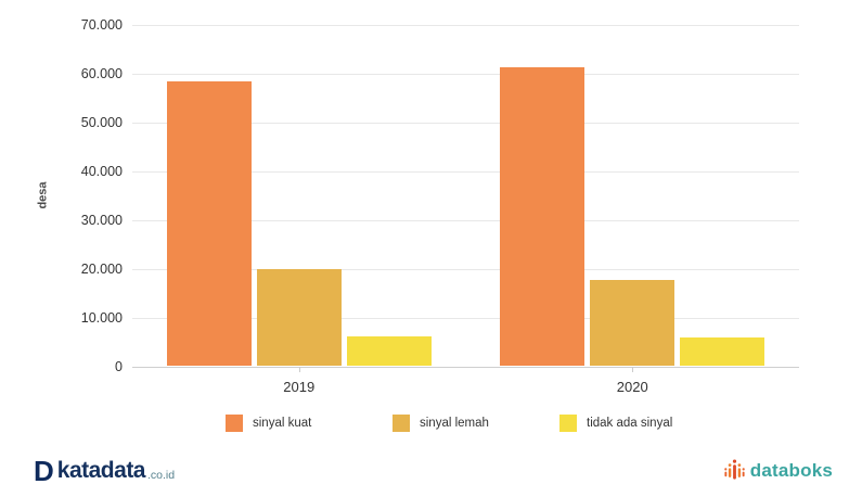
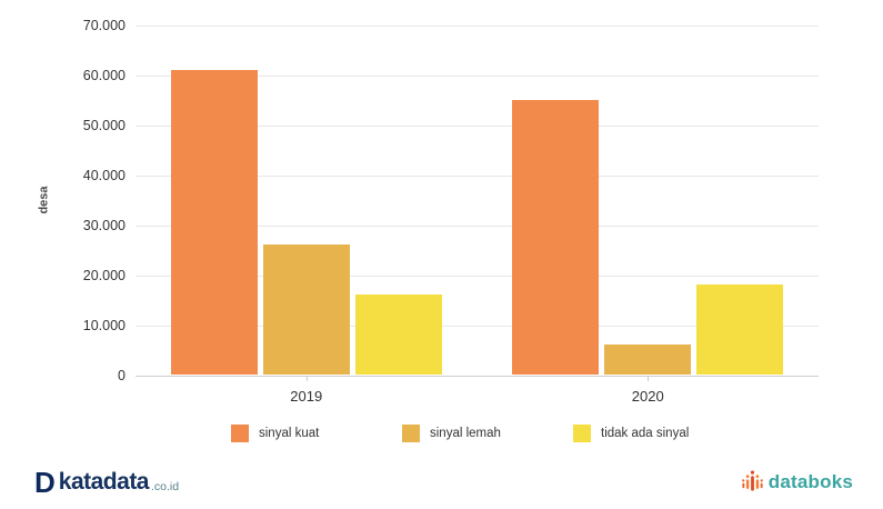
sinyal kuat/2019: 58000 -> 61000
sinyal lemah/2019: 20000 -> 26000
tidak ada sinyal/2019: 6000 -> 16000
sinyal kuat/2020: 61000 -> 55000
sinyal lemah/2020: 18000 -> 6000
tidak ada sinyal/2020: 6000 -> 18000
